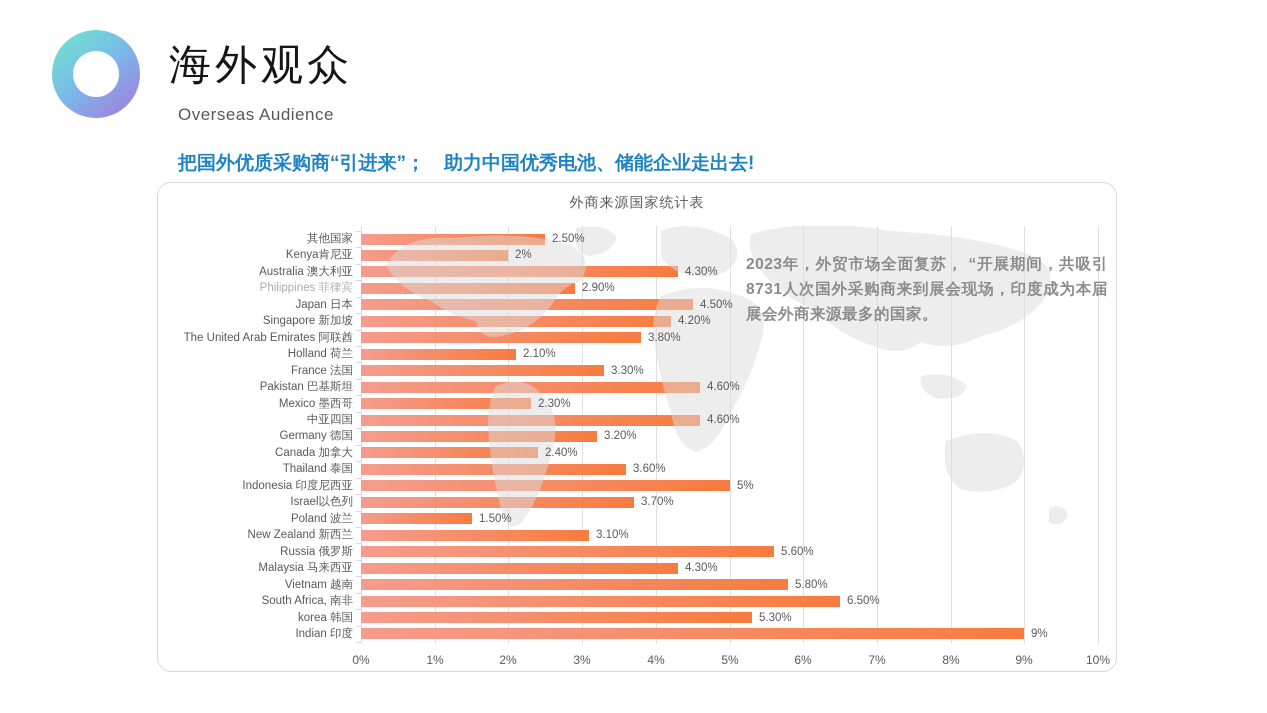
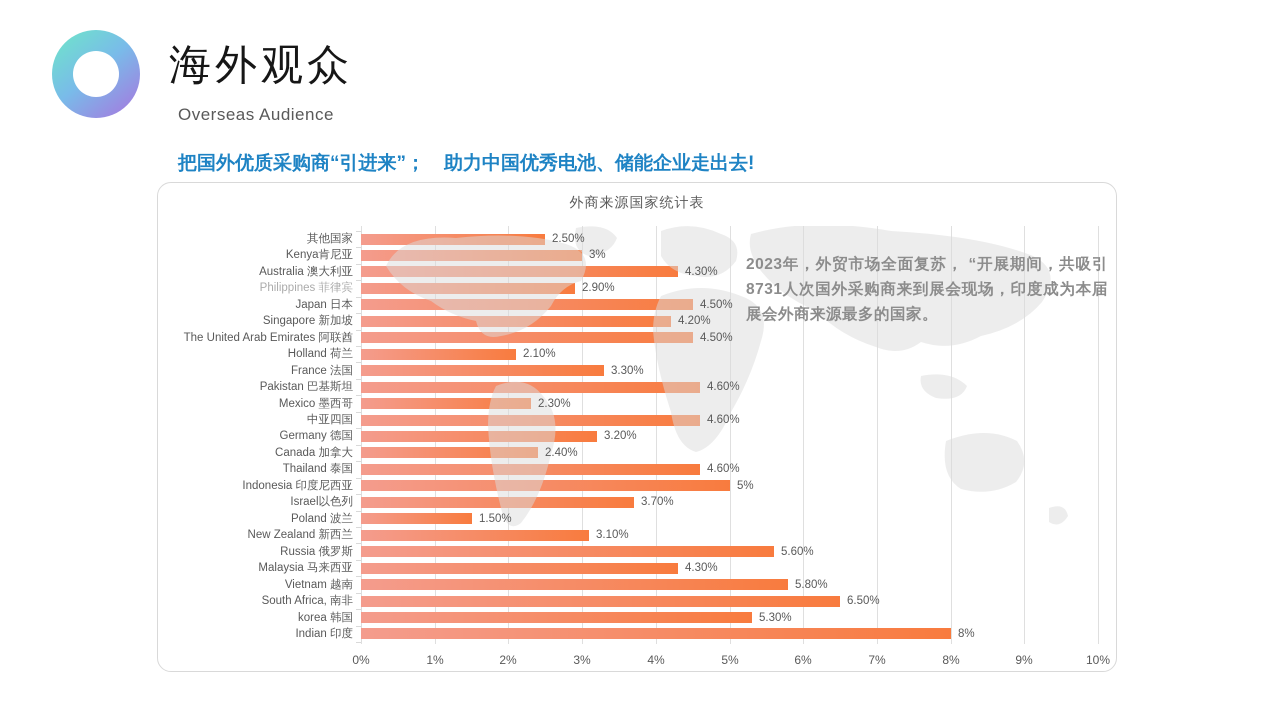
Kenya肯尼亚: 2% -> 3%
The United Arab Emirates 阿联酋: 3.80% -> 4.50%
Thailand 泰国: 3.60% -> 4.60%
Indian 印度: 9% -> 8%
